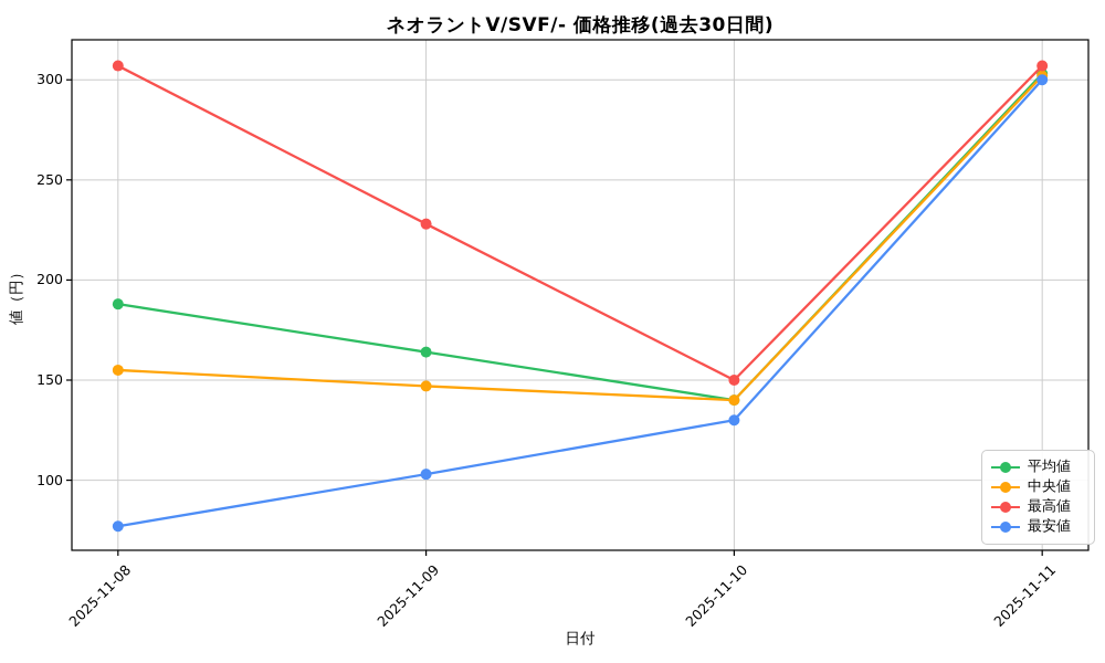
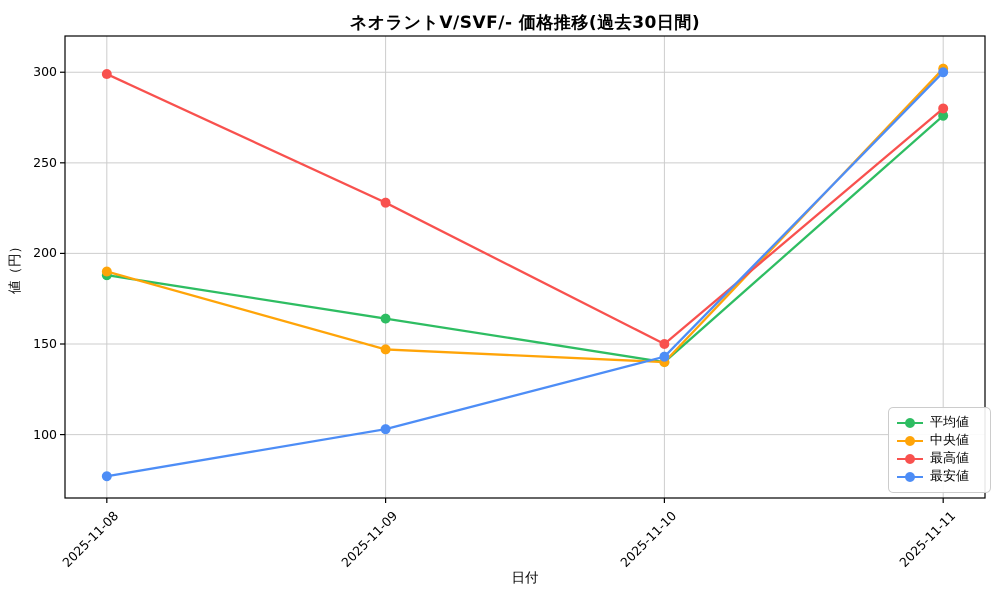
中央値/2025-11-08: 155 -> 190
最高値/2025-11-08: 307 -> 299
最安値/2025-11-10: 130 -> 143
平均値/2025-11-11: 303 -> 276
最高値/2025-11-11: 307 -> 280
